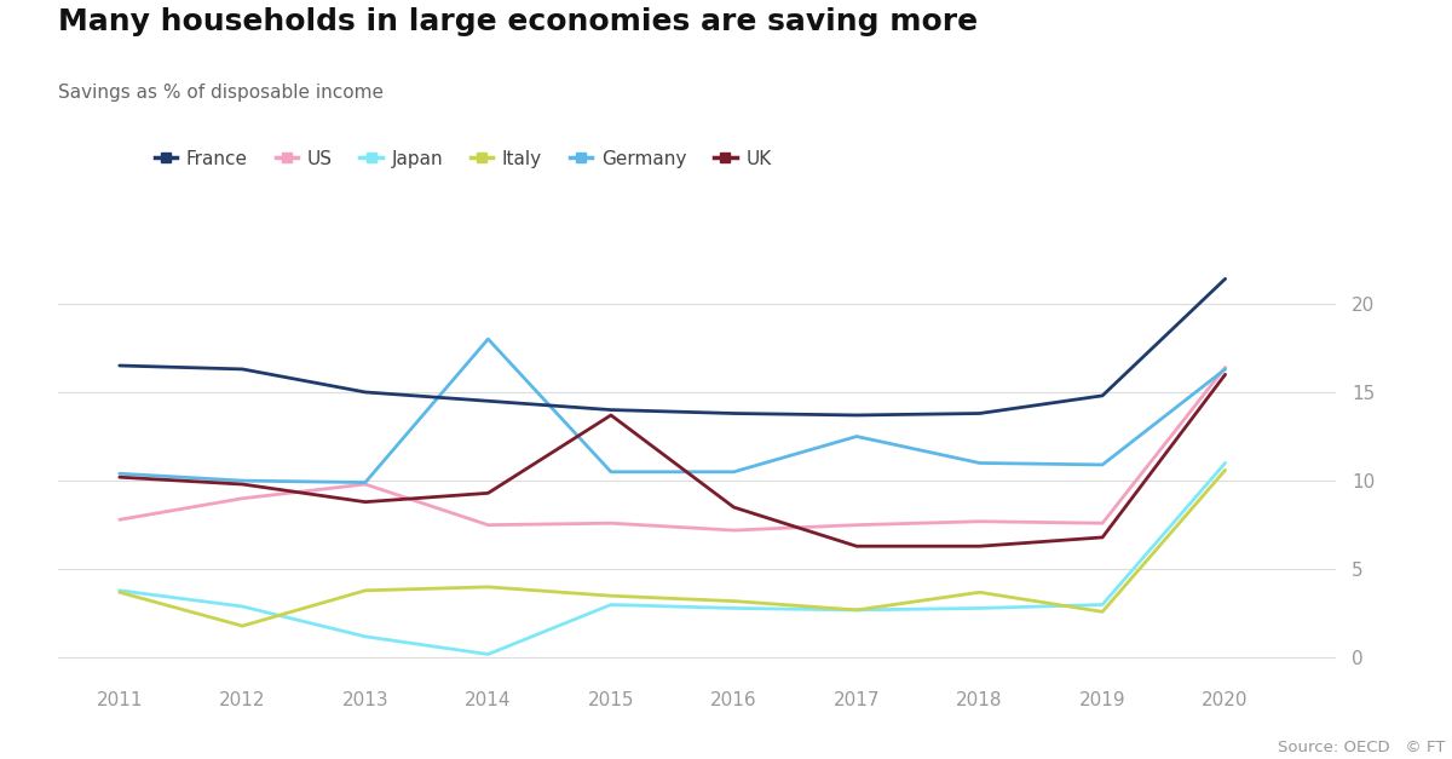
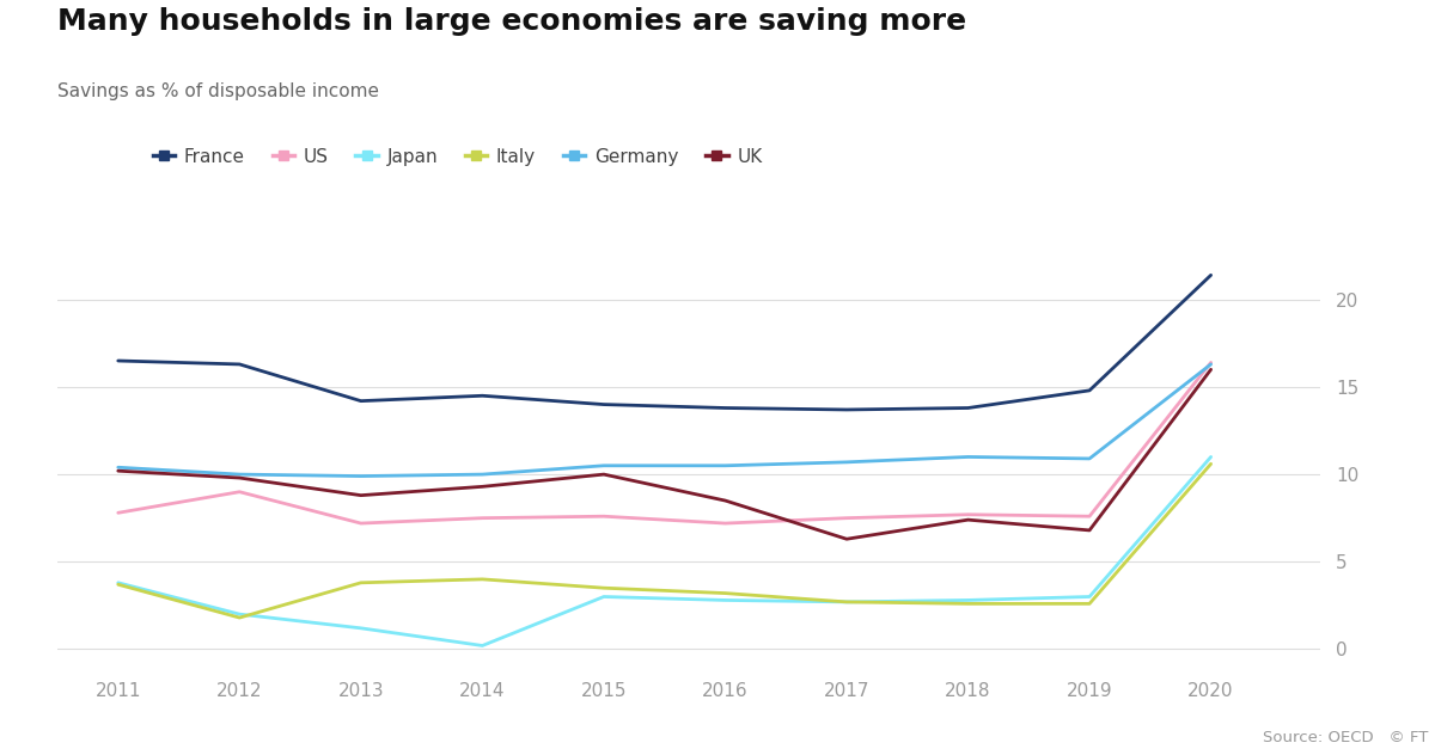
Japan/2012: 2.9 -> 2.0
France/2013: 15.0 -> 14.2
US/2013: 9.8 -> 7.2
Germany/2014: 18.0 -> 10.0
UK/2015: 13.7 -> 10.0
Germany/2017: 12.5 -> 10.7
Italy/2018: 3.7 -> 2.6
UK/2018: 6.3 -> 7.4
